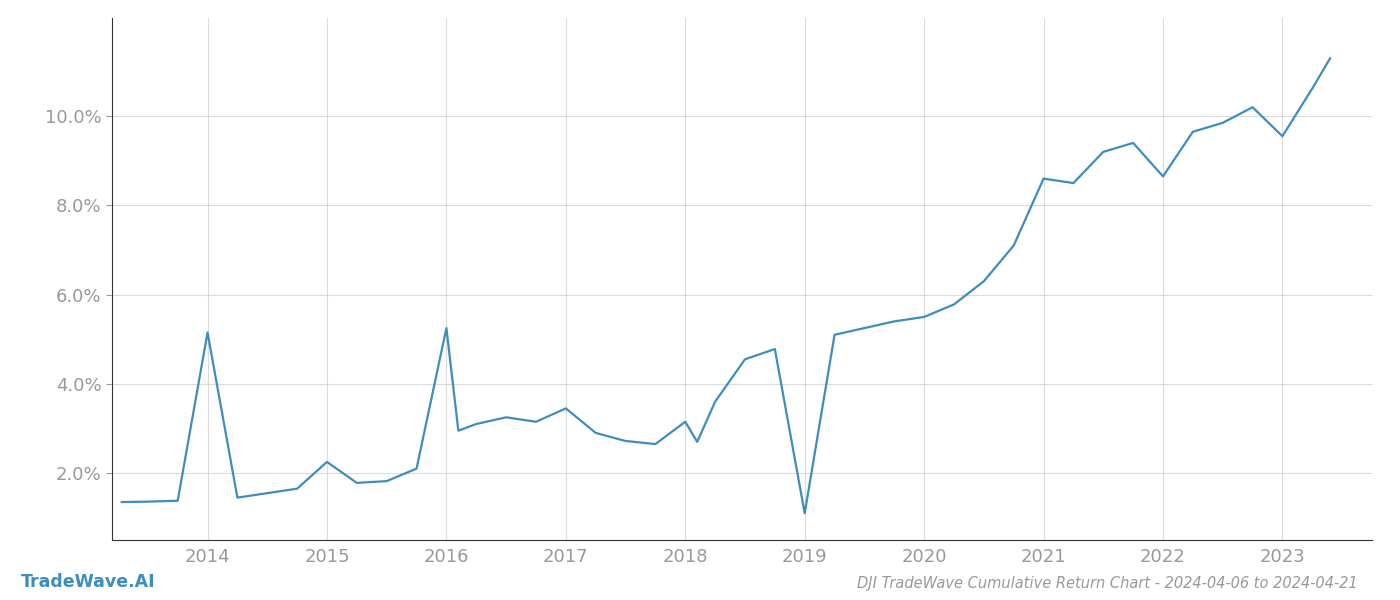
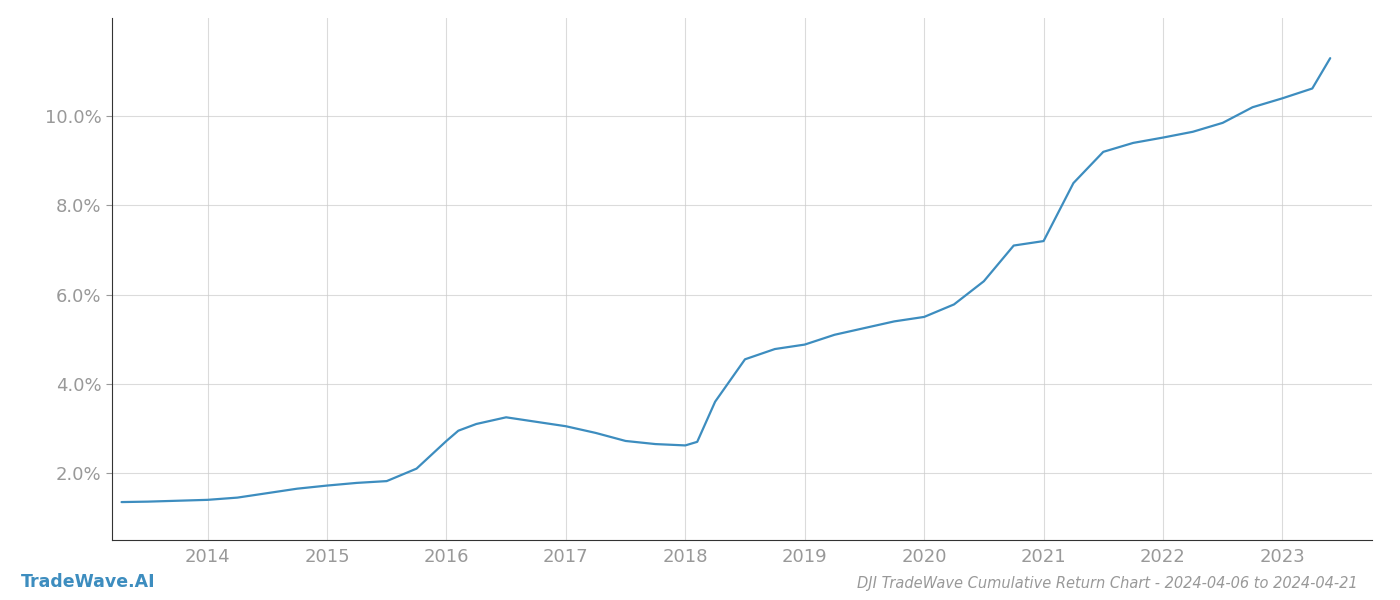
2014: 5.15% -> 1.40%
2015: 2.25% -> 1.72%
2016: 5.25% -> 2.72%
2017: 3.45% -> 3.05%
2018: 3.15% -> 2.62%
2019: 1.10% -> 4.88%
2021: 8.60% -> 7.20%
2022: 8.65% -> 9.52%
2023: 9.55% -> 10.40%
